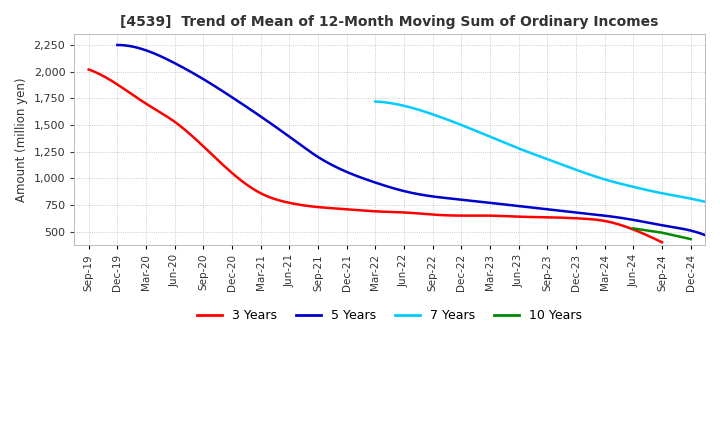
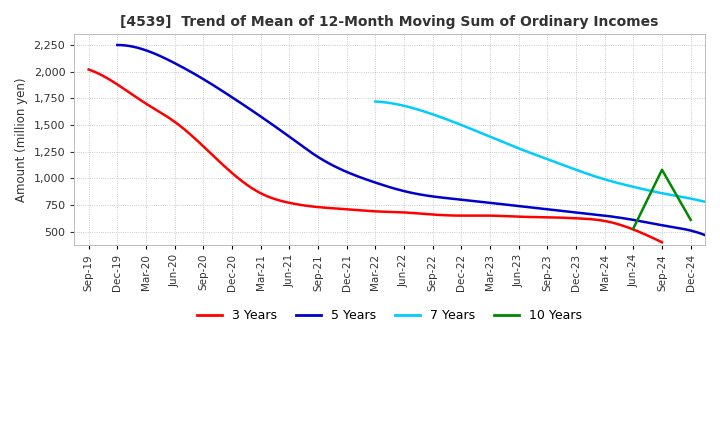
10 Years/Sep-24: 490 -> 1,080
10 Years/Dec-24: 430 -> 610
